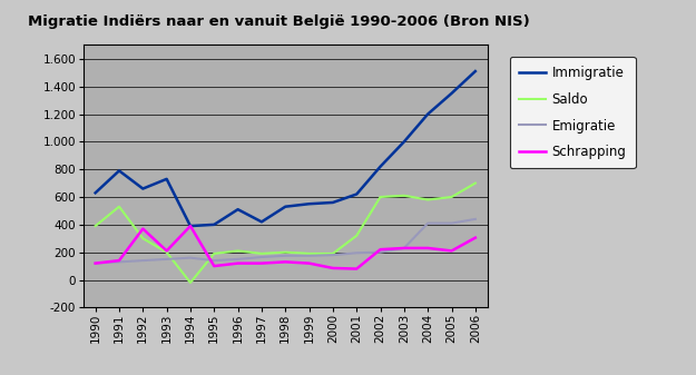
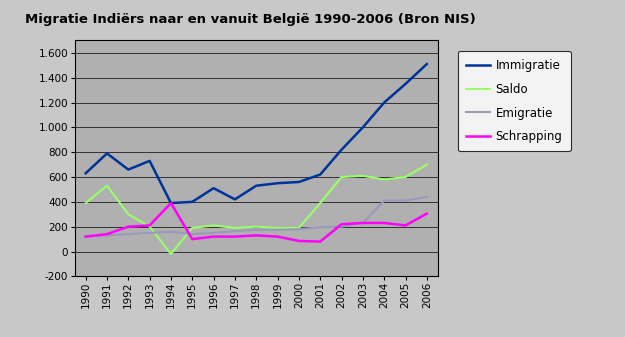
Schrapping/1992: 370 -> 200
Saldo/2001: 320 -> 390
